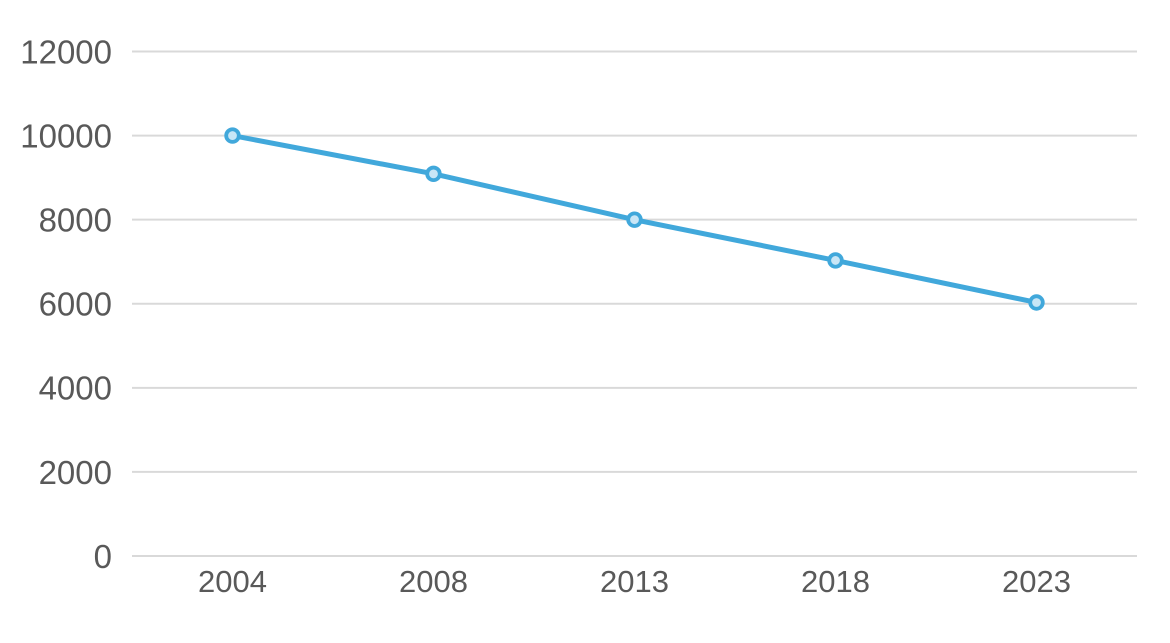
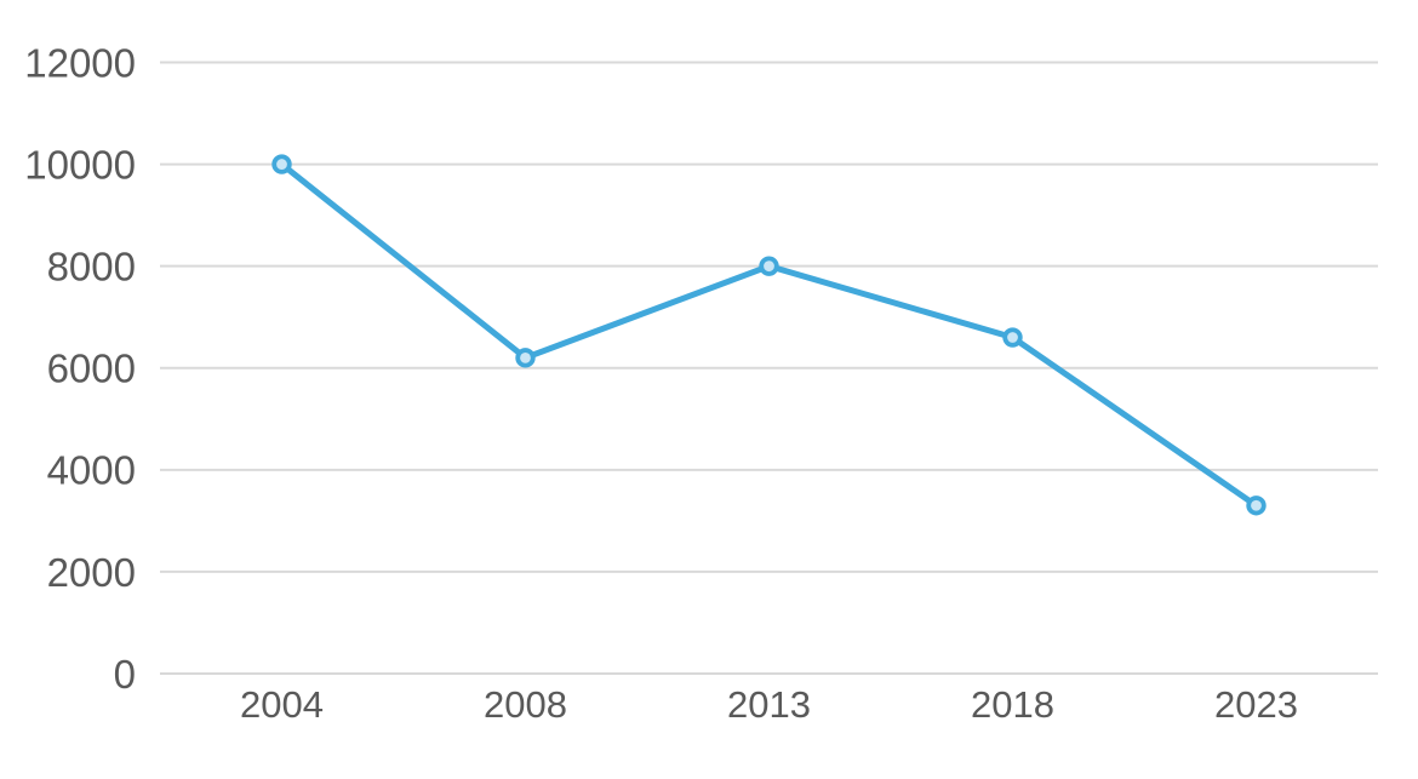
2008: 9100 -> 6200
2018: 7000 -> 6600
2023: 6000 -> 3300
